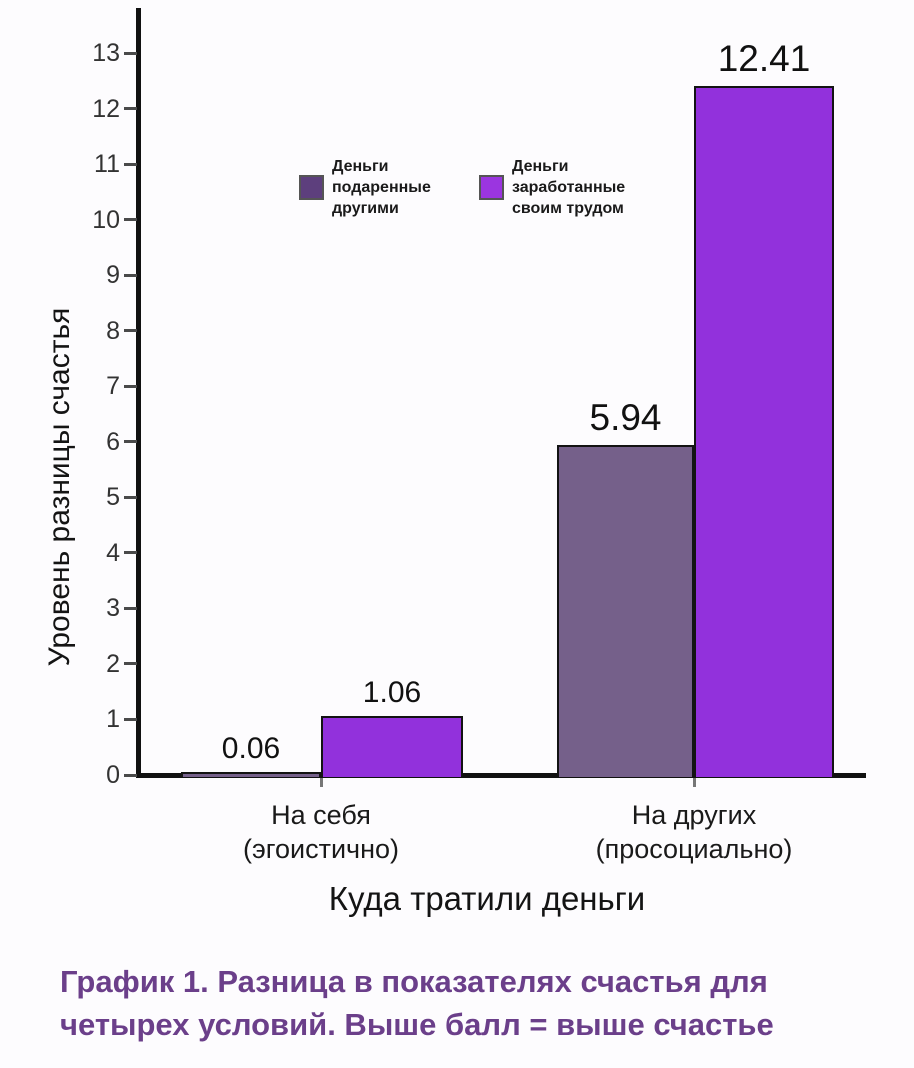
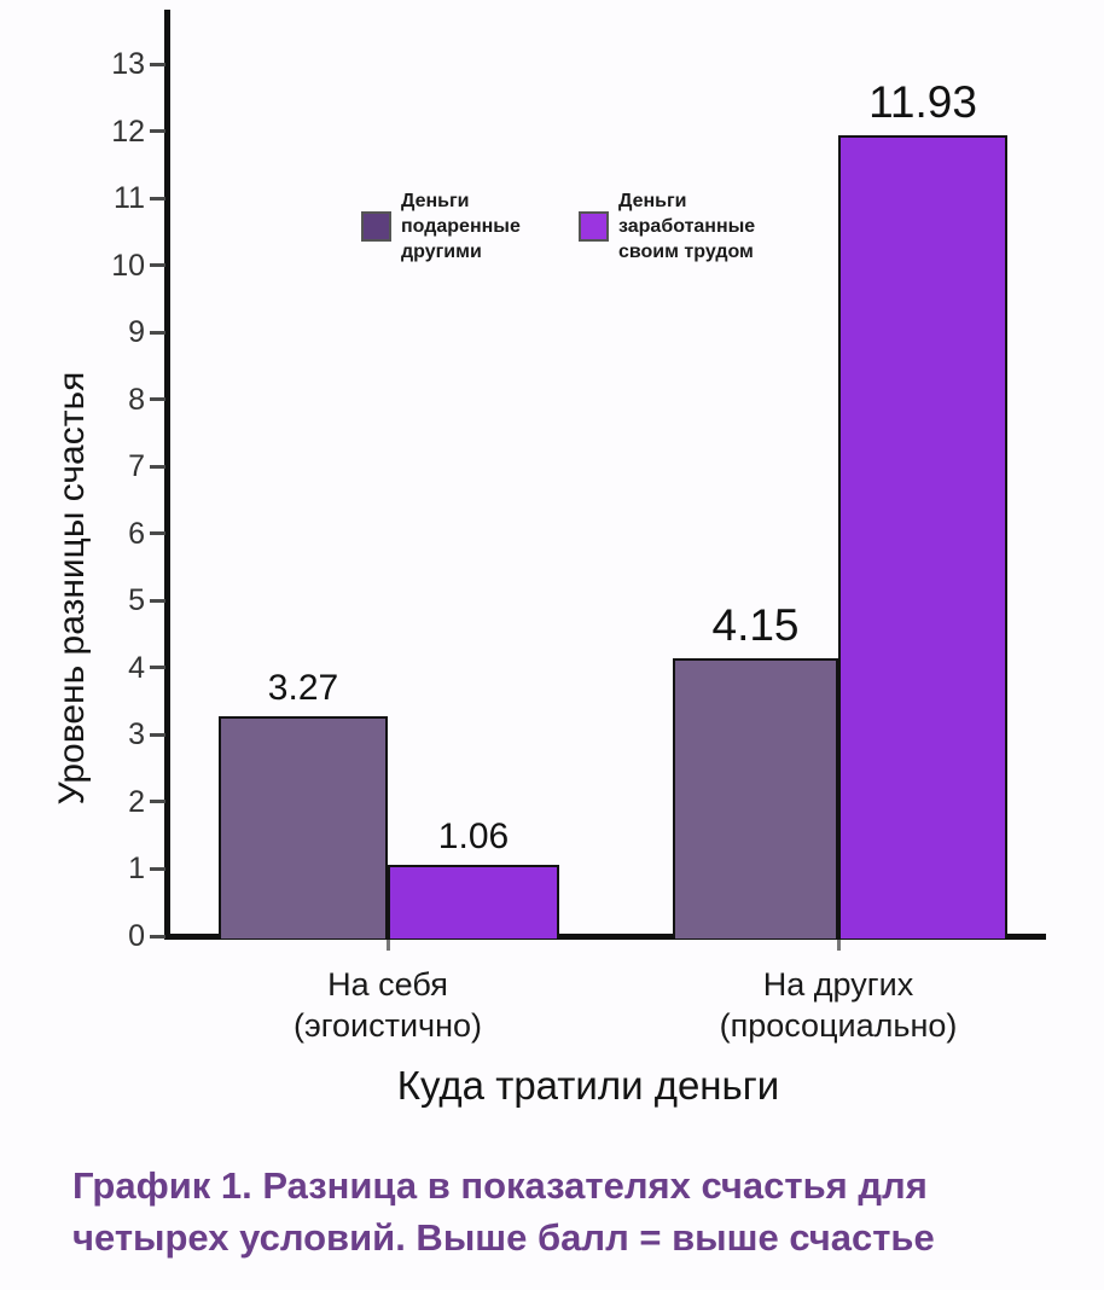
Деньги подаренные другими/На себя (эгоистично): 0.06 -> 3.27
Деньги подаренные другими/На других (просоциально): 5.94 -> 4.15
Деньги заработанные своим трудом/На других (просоциально): 12.41 -> 11.93
